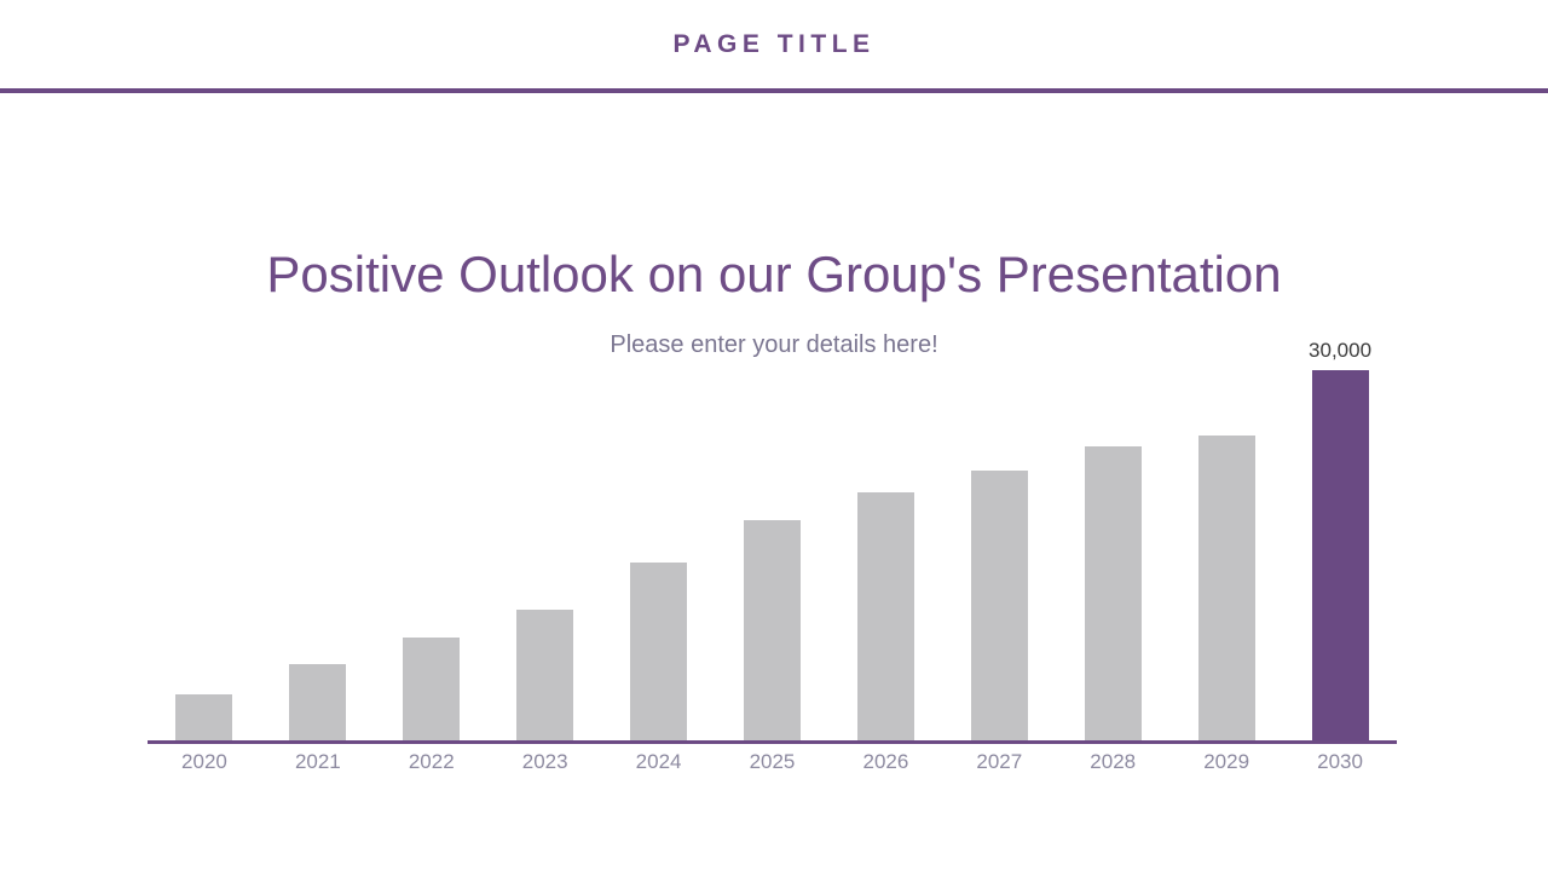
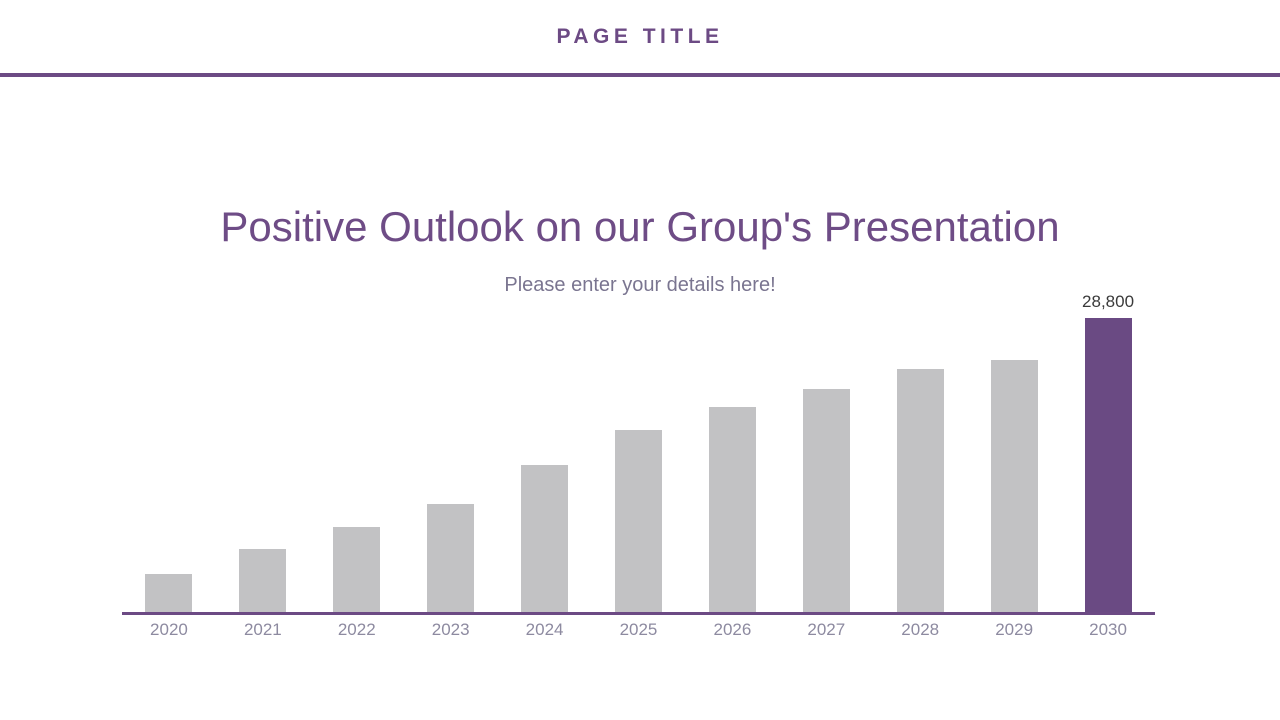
2030: 30,000 -> 28,800
